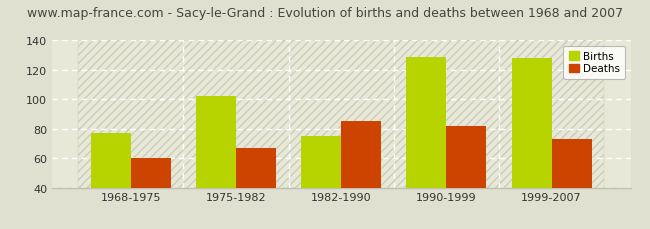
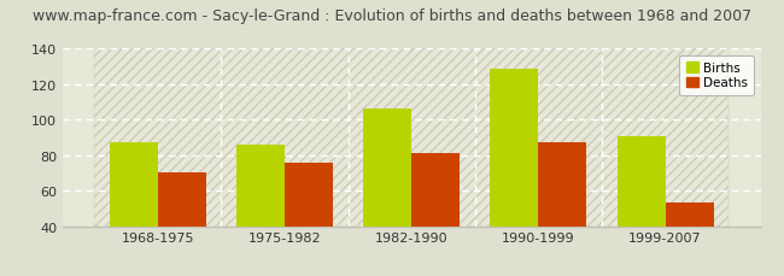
Births/1968-1975: 77 -> 87
Deaths/1968-1975: 60 -> 70
Births/1975-1982: 102 -> 86
Deaths/1975-1982: 67 -> 76
Births/1982-1990: 75 -> 106
Deaths/1982-1990: 85 -> 81
Deaths/1990-1999: 82 -> 87
Births/1999-2007: 128 -> 91
Deaths/1999-2007: 73 -> 53
